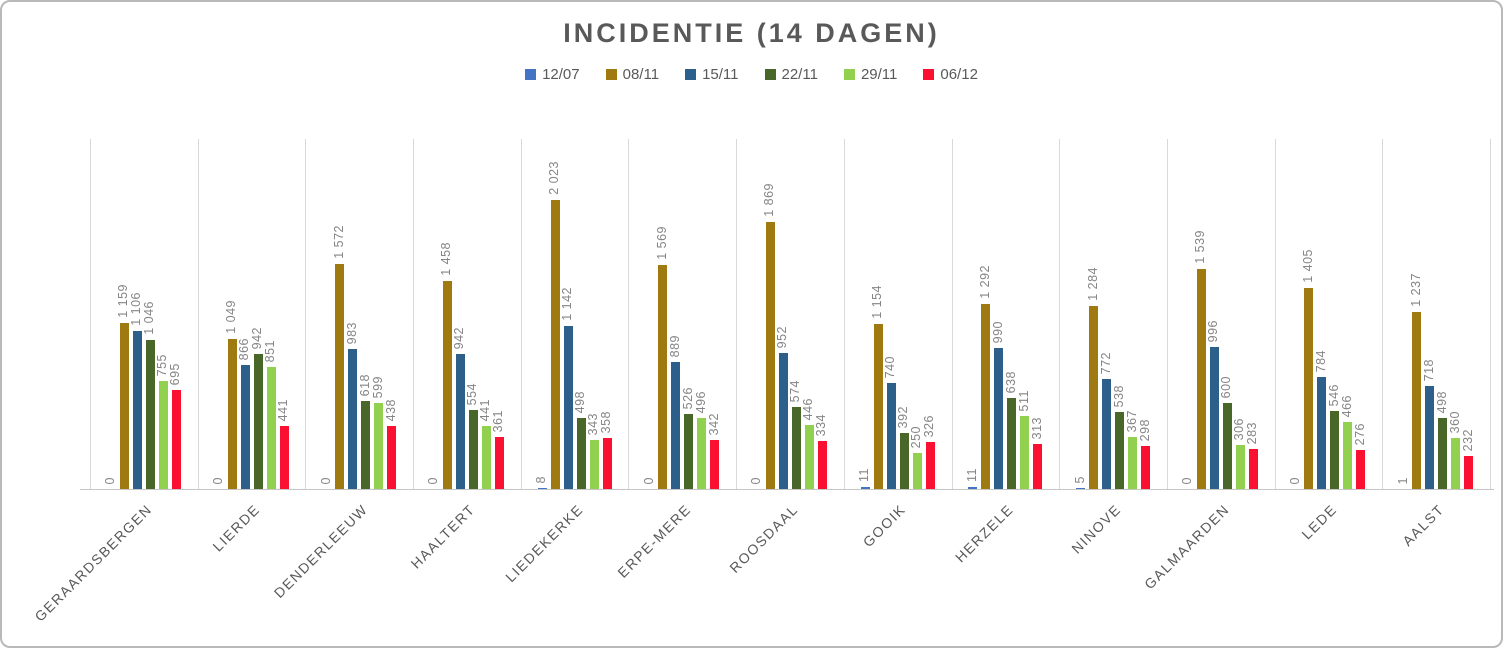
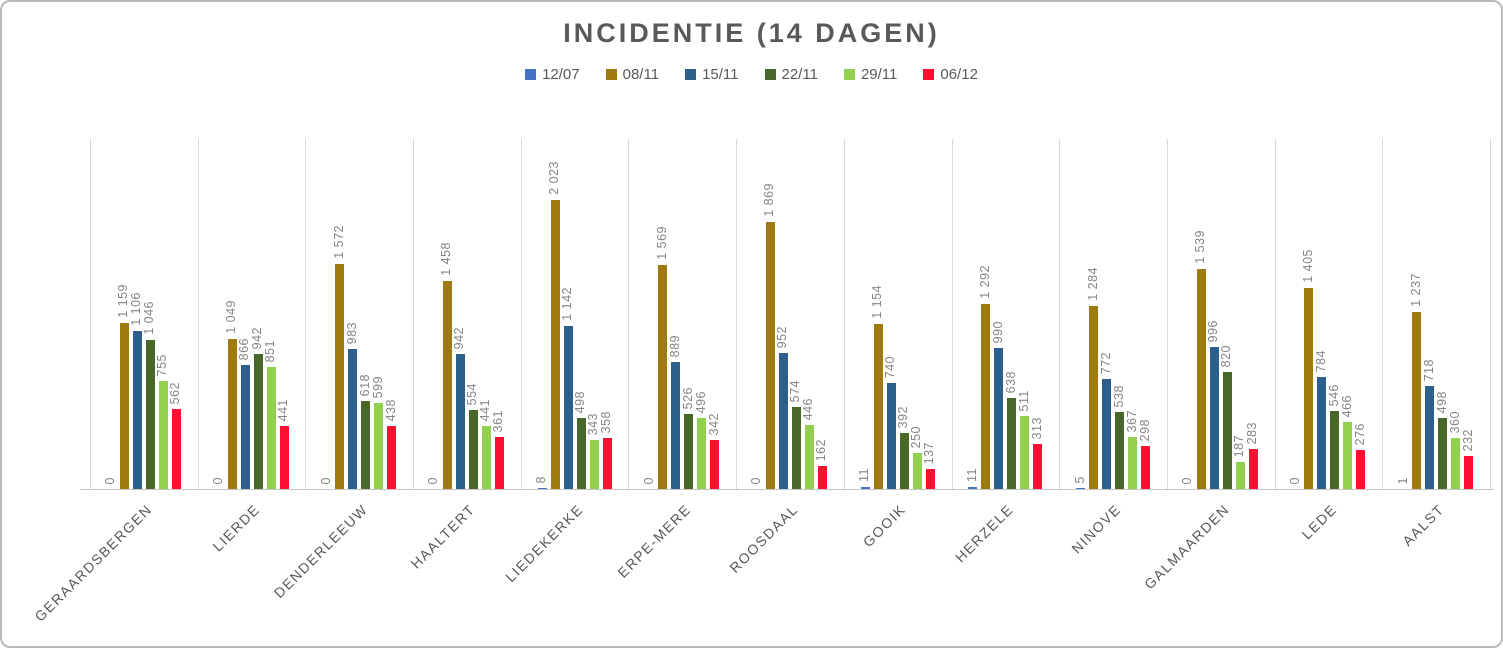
06/12/GERAARDSBERGEN: 695 -> 562
06/12/ROOSDAAL: 334 -> 162
06/12/GOOIK: 326 -> 137
22/11/GALMAARDEN: 600 -> 820
29/11/GALMAARDEN: 306 -> 187
